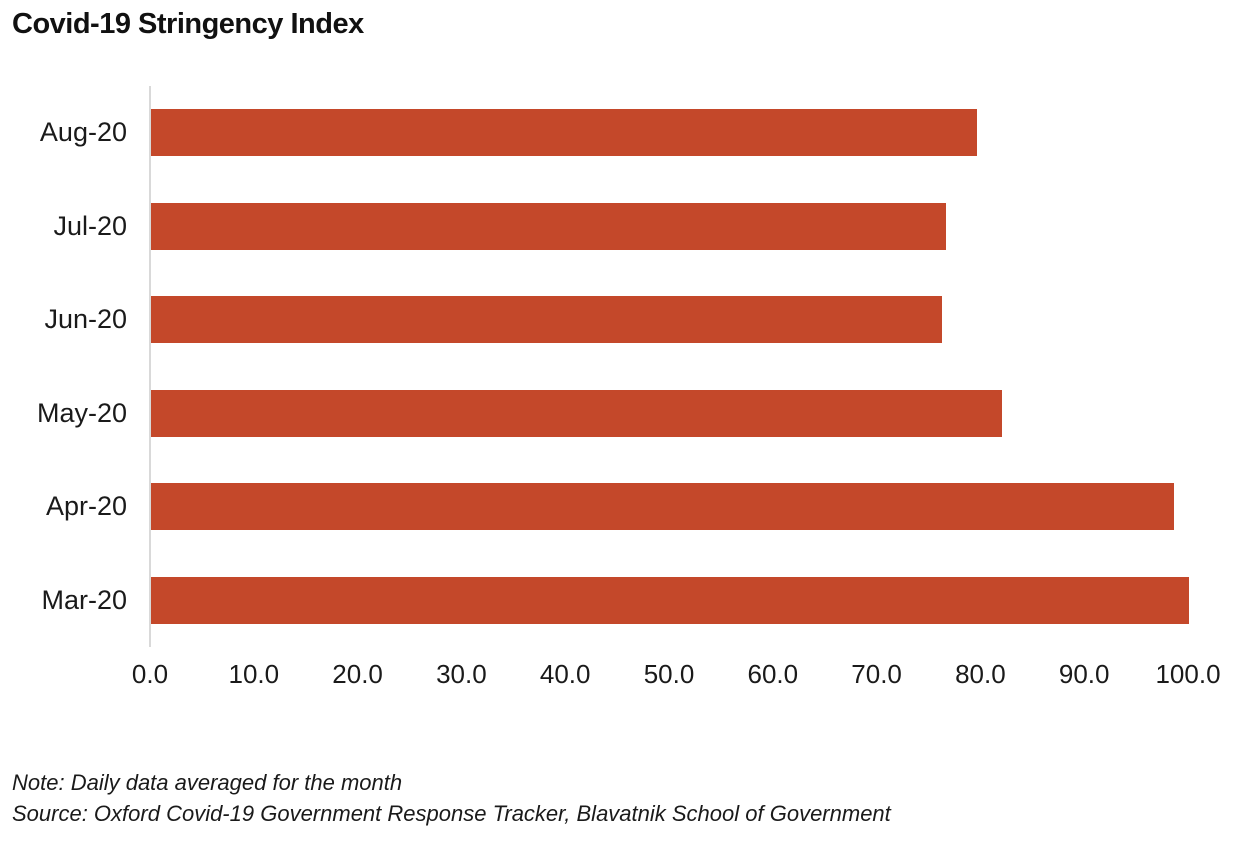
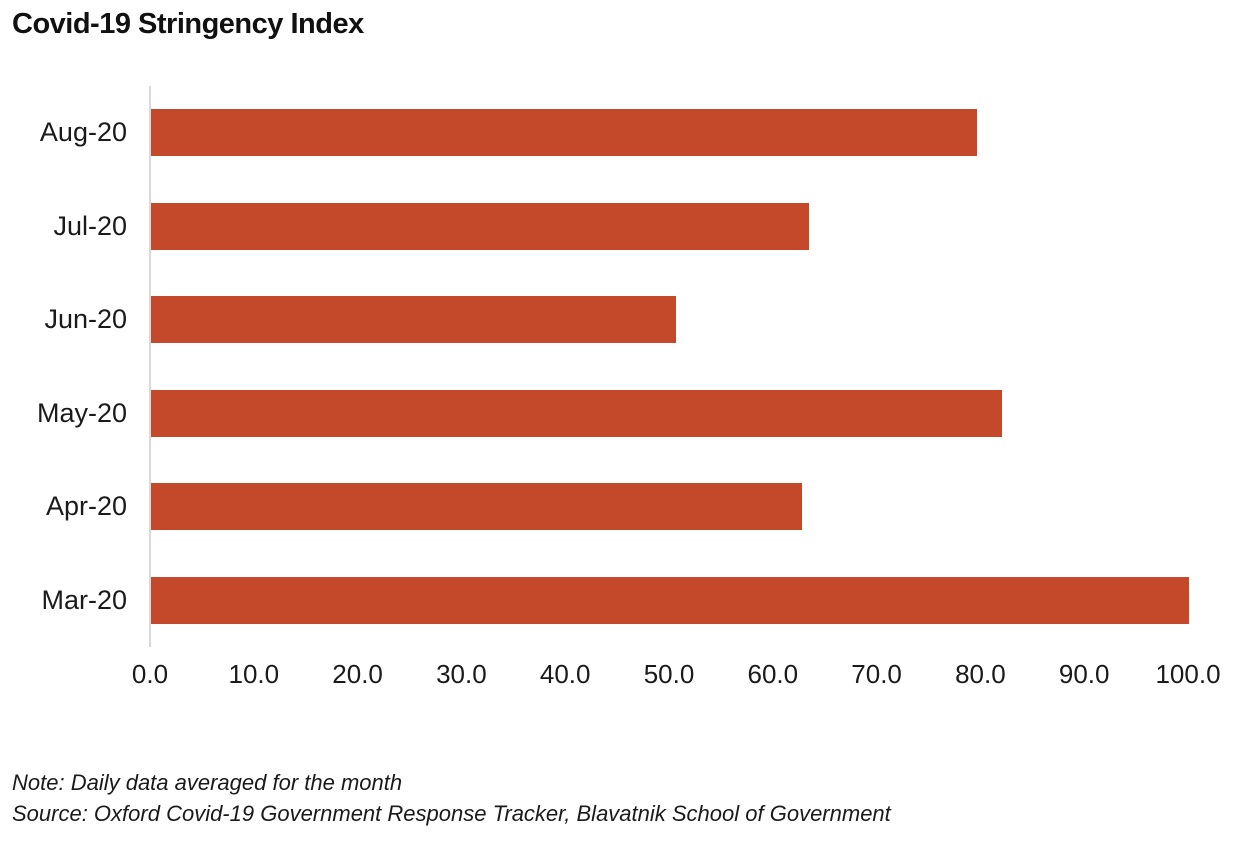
Jul-20: 76.6 -> 63.4
Jun-20: 76.2 -> 50.6
Apr-20: 98.6 -> 62.7
